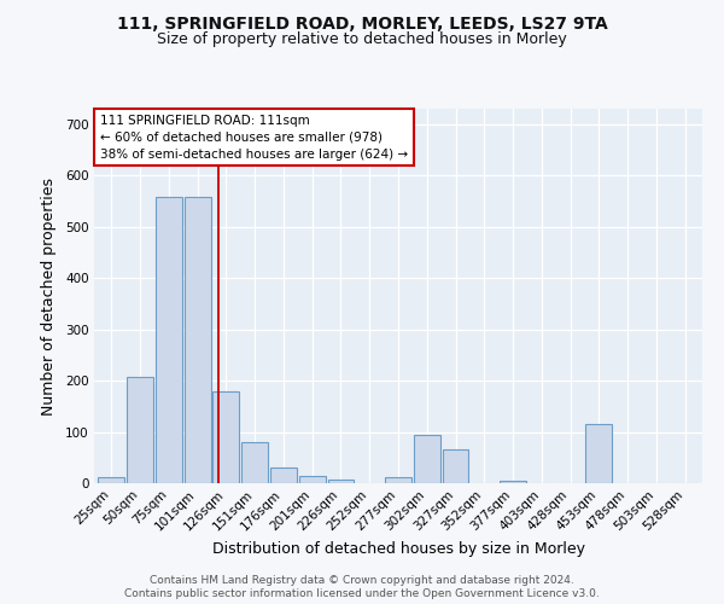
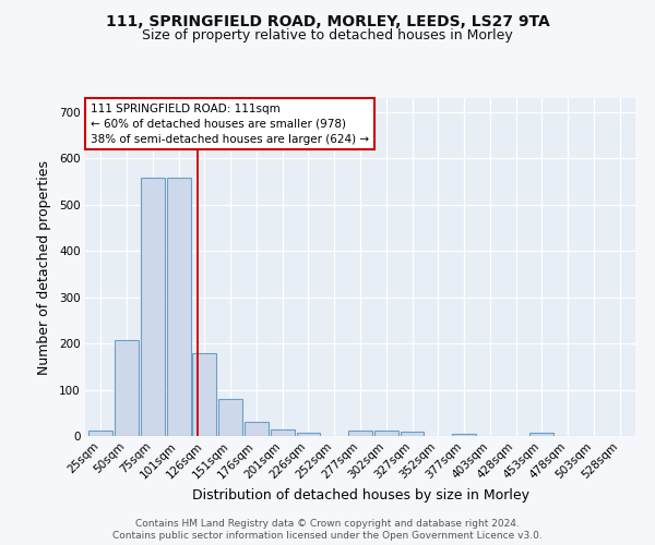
302sqm: 95 -> 11
327sqm: 65 -> 9
453sqm: 115 -> 7
